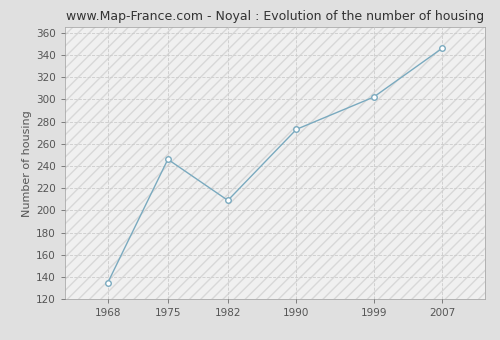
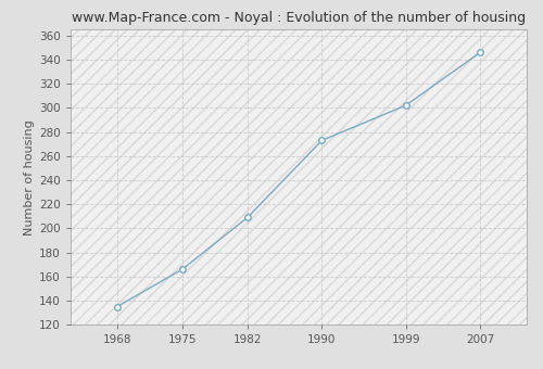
1975: 246 -> 166
